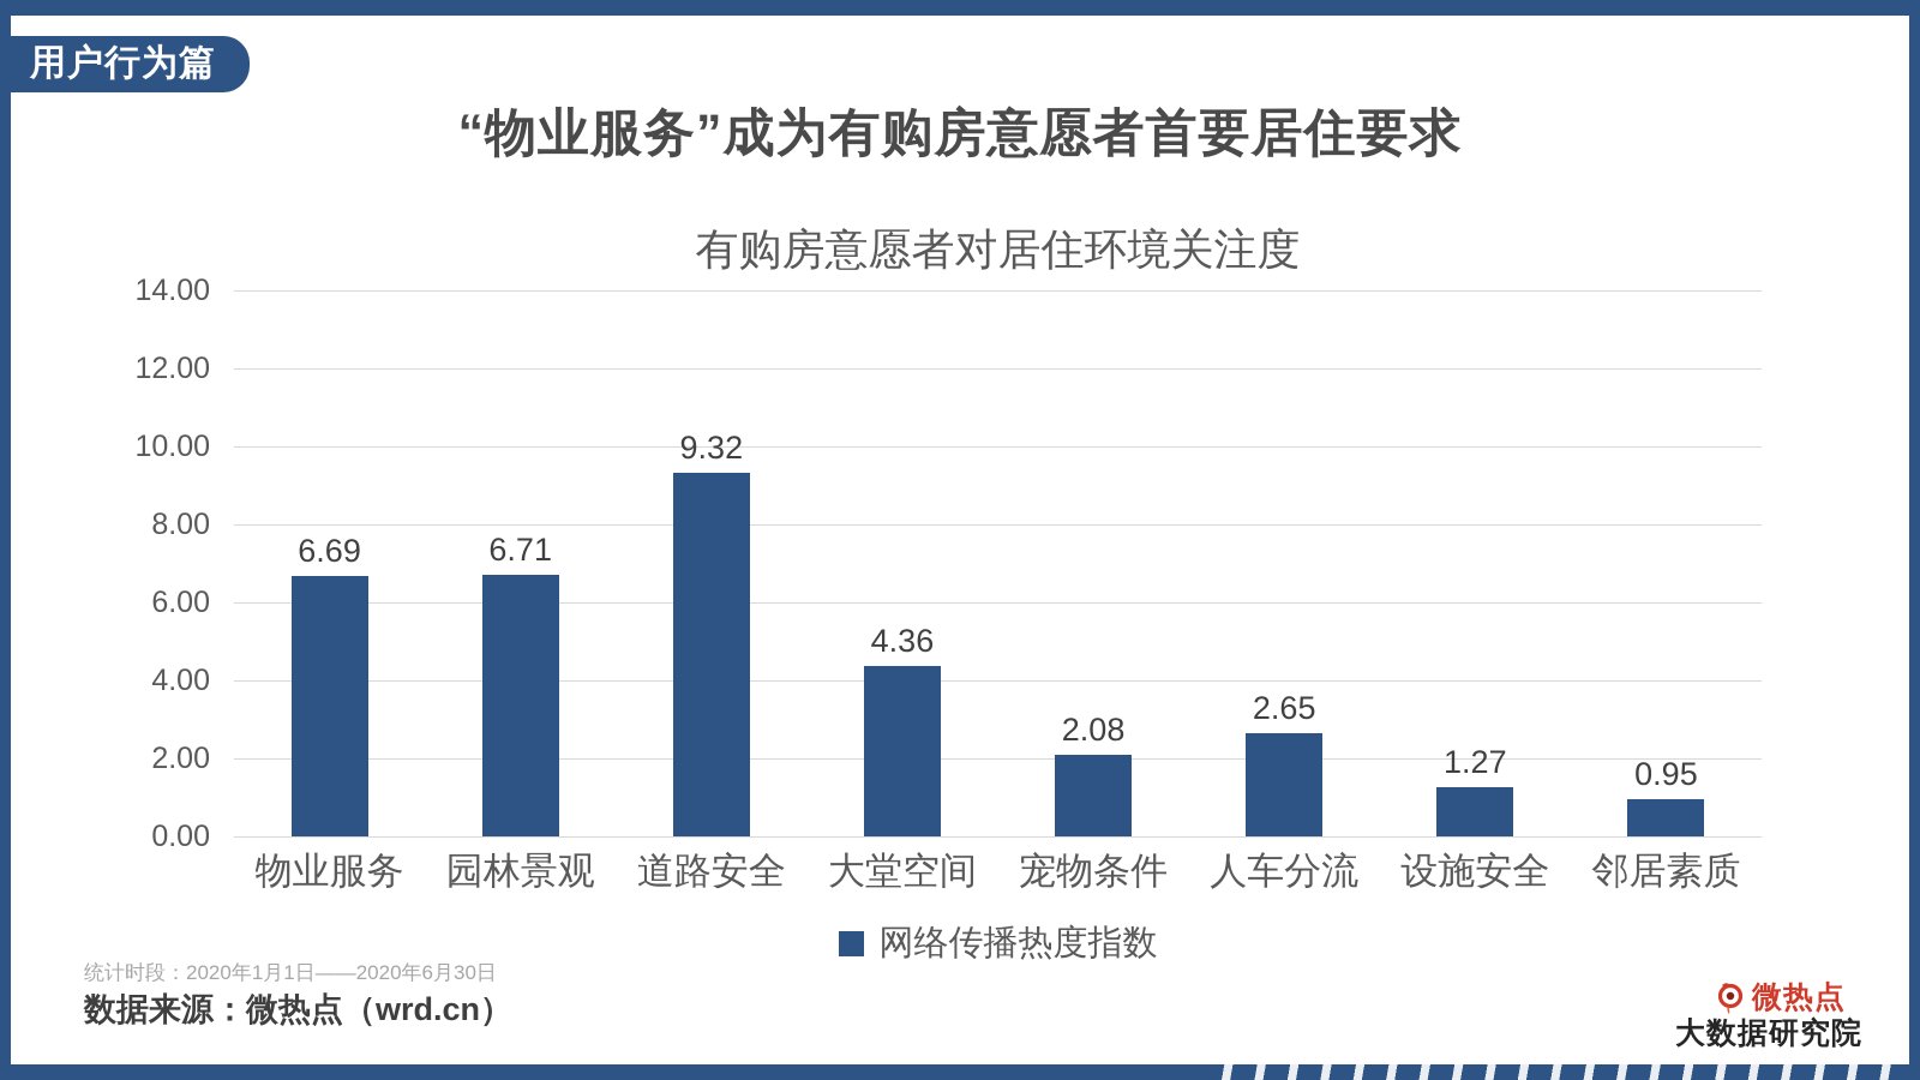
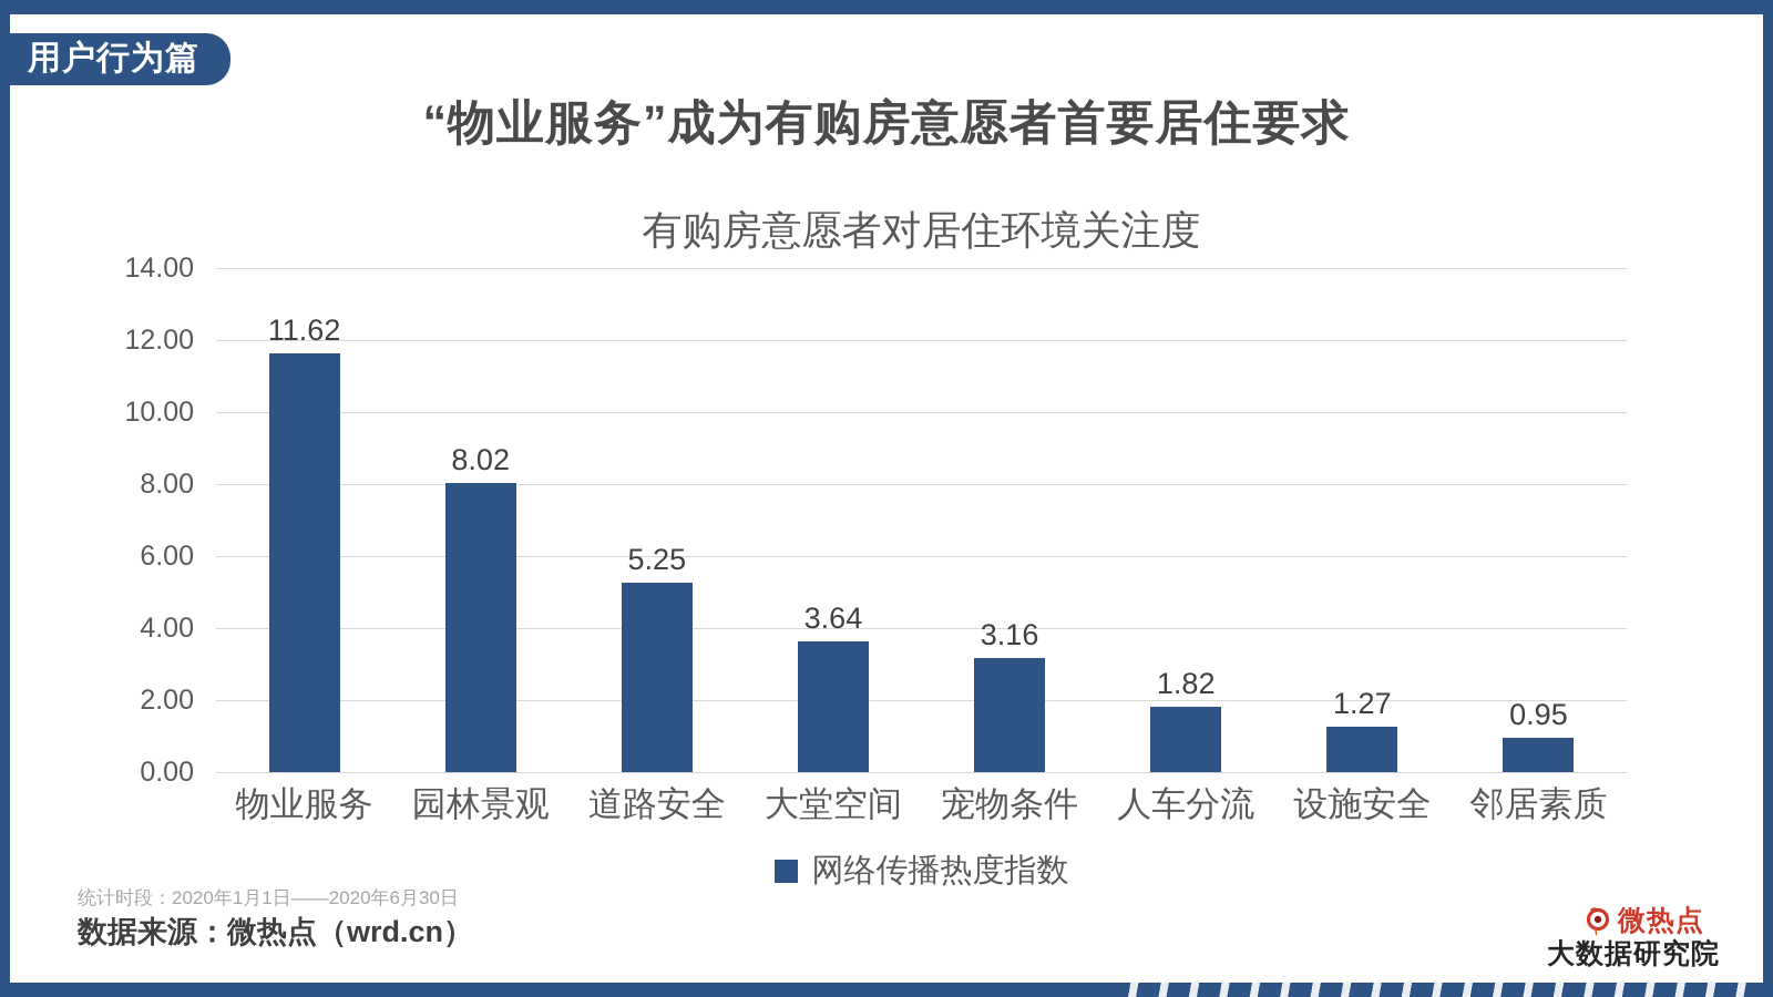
物业服务: 6.69 -> 11.62
园林景观: 6.71 -> 8.02
道路安全: 9.32 -> 5.25
大堂空间: 4.36 -> 3.64
宠物条件: 2.08 -> 3.16
人车分流: 2.65 -> 1.82
